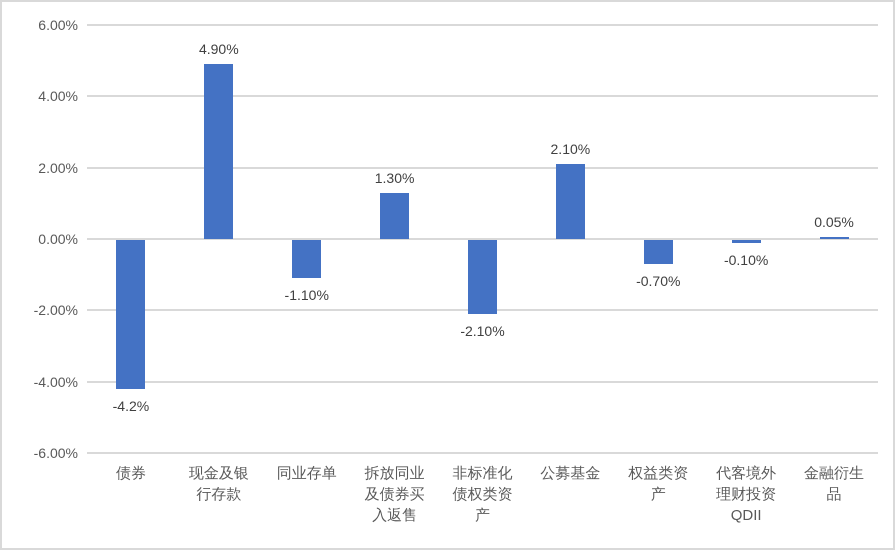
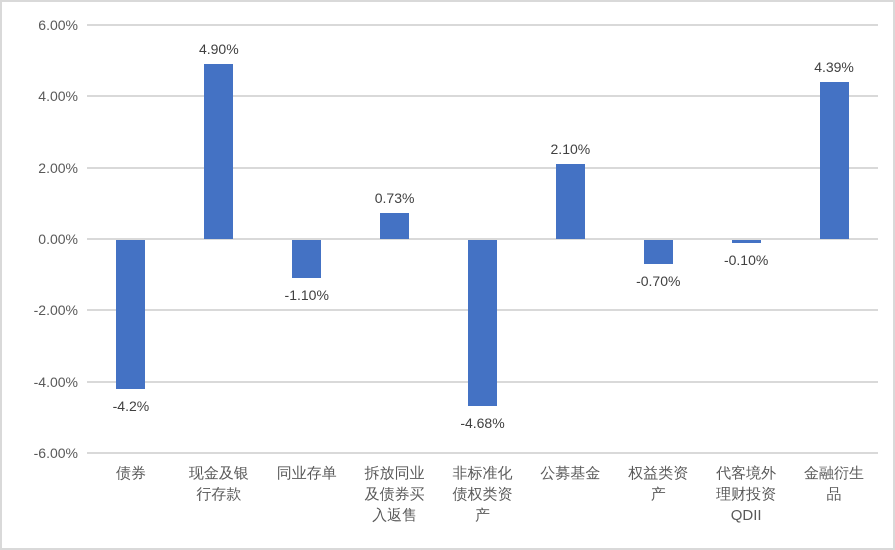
拆放同业及债券买入返售: 1.30% -> 0.73%
非标准化债权类资产: -2.10% -> -4.68%
金融衍生品: 0.05% -> 4.39%
